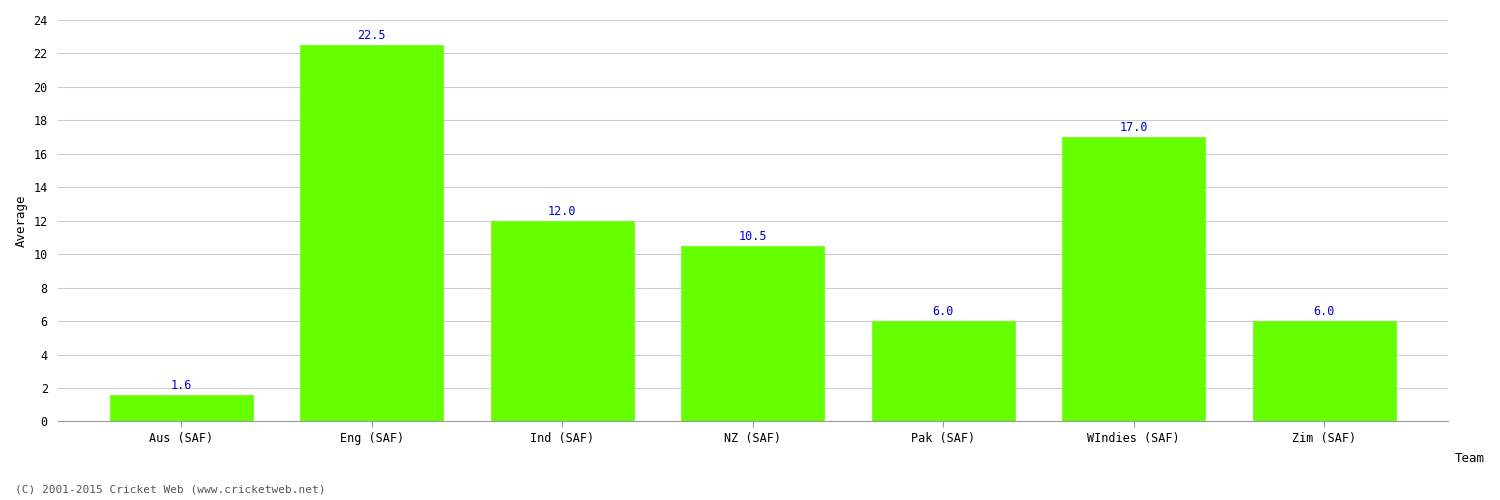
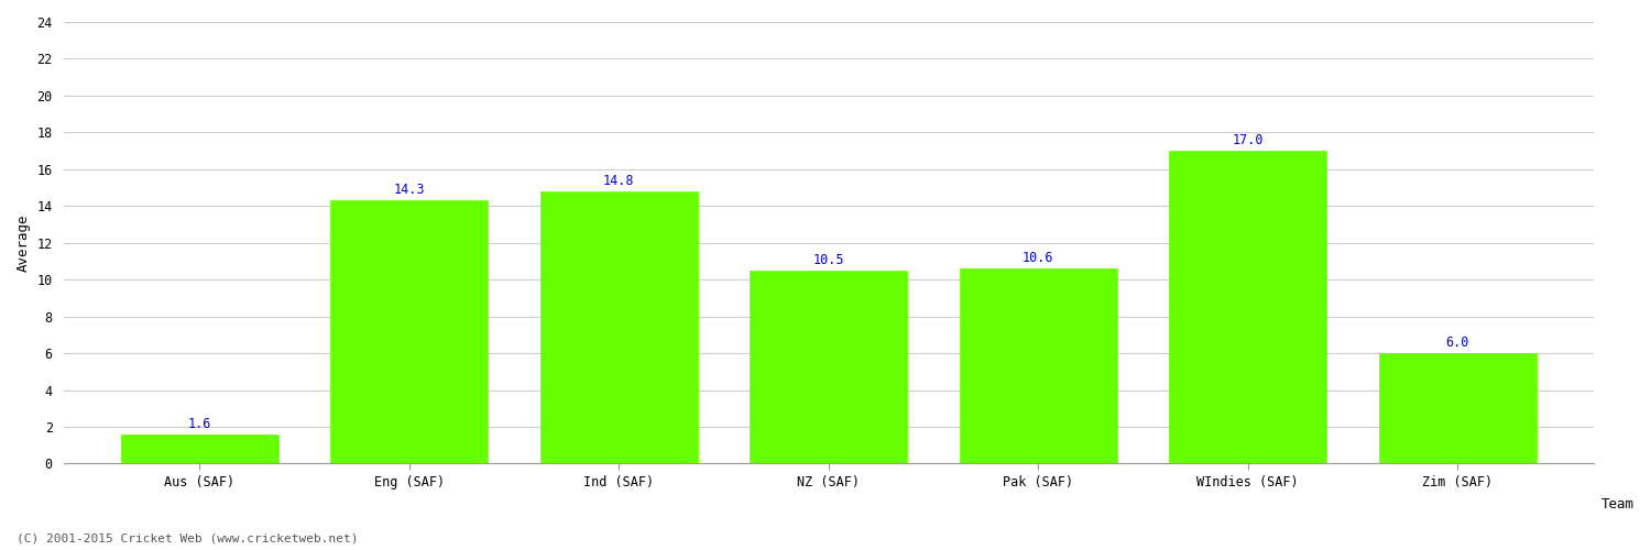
Eng (SAF): 22.5 -> 14.3
Ind (SAF): 12.0 -> 14.8
Pak (SAF): 6.0 -> 10.6
